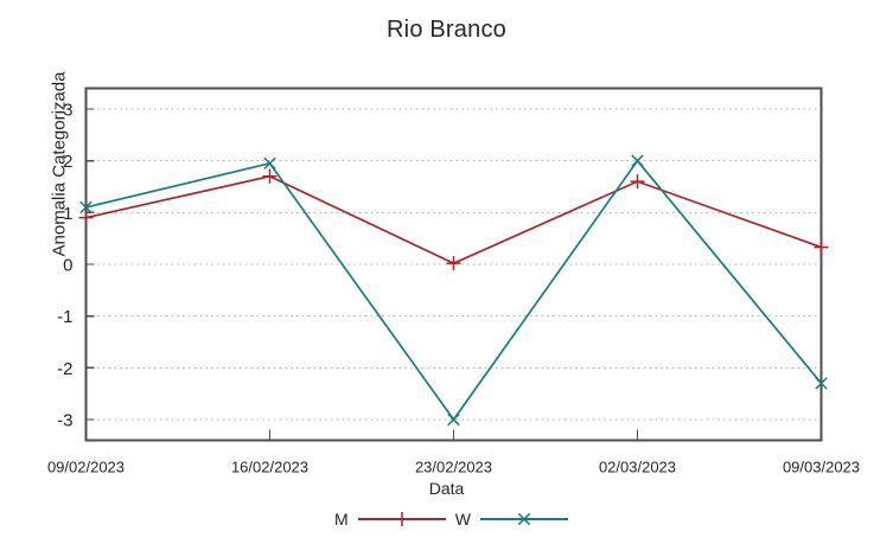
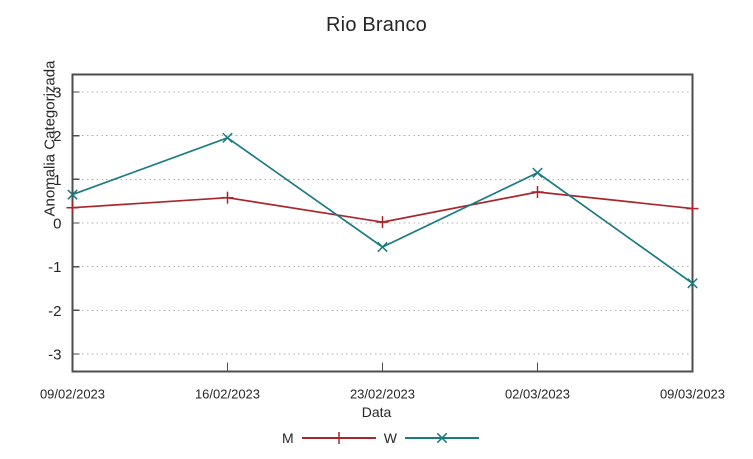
M/09/02/2023: 0.9 -> 0.3
W/09/02/2023: 1.1 -> 0.7
M/16/02/2023: 1.7 -> 0.6
W/23/02/2023: -3.0 -> -0.6
M/02/03/2023: 1.6 -> 0.7
W/02/03/2023: 2.0 -> 1.1
W/09/03/2023: -2.3 -> -1.4
